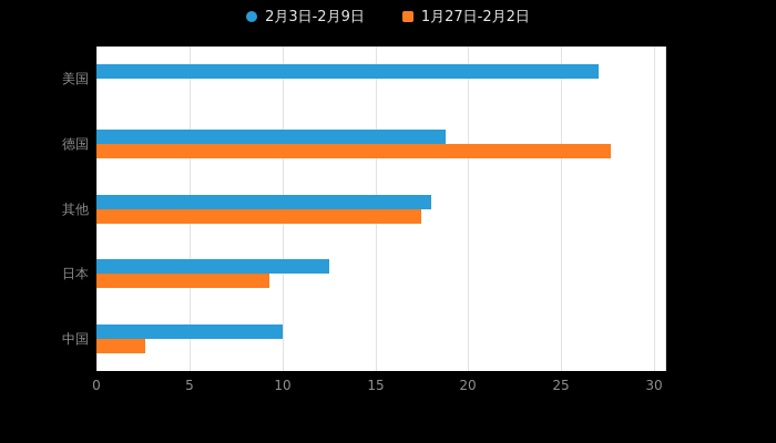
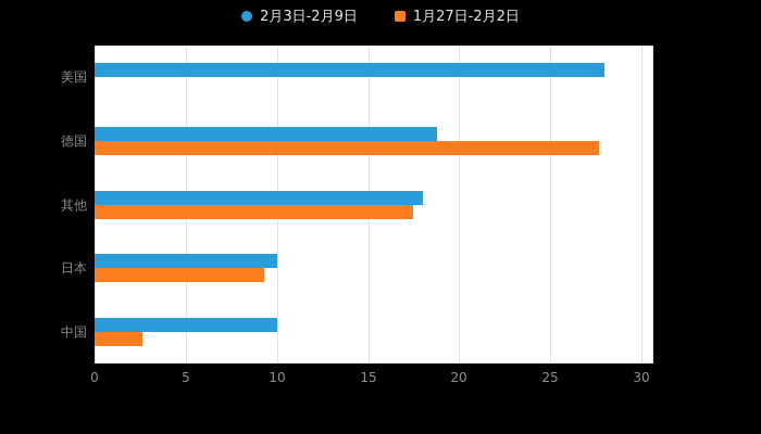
2月3日-2月9日/美国: 27.0 -> 28.0
2月3日-2月9日/日本: 12.5 -> 10.0
